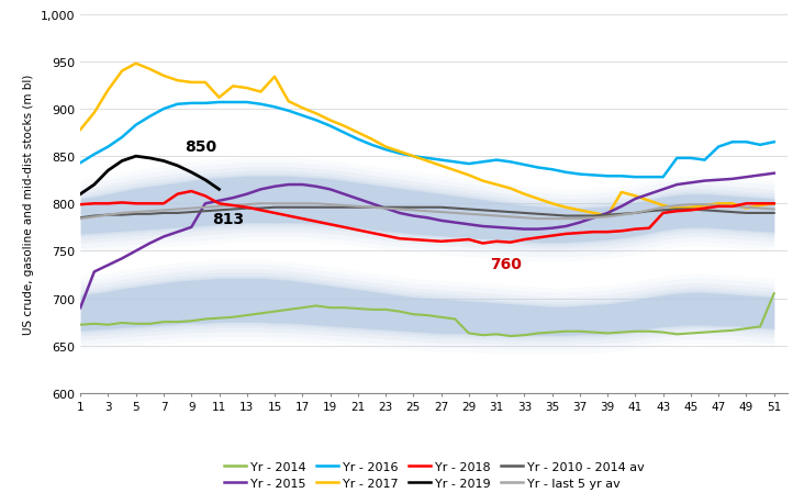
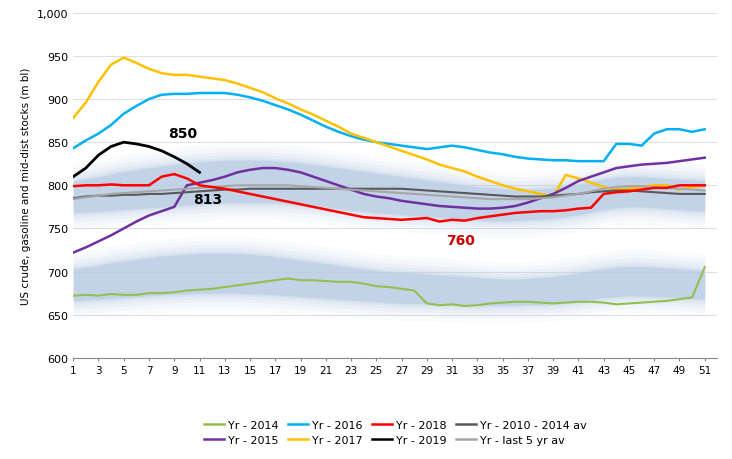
Yr - 2015/1: 690 -> 722
Yr - 2017/11: 912 -> 926
Yr - 2017/15: 934 -> 913
